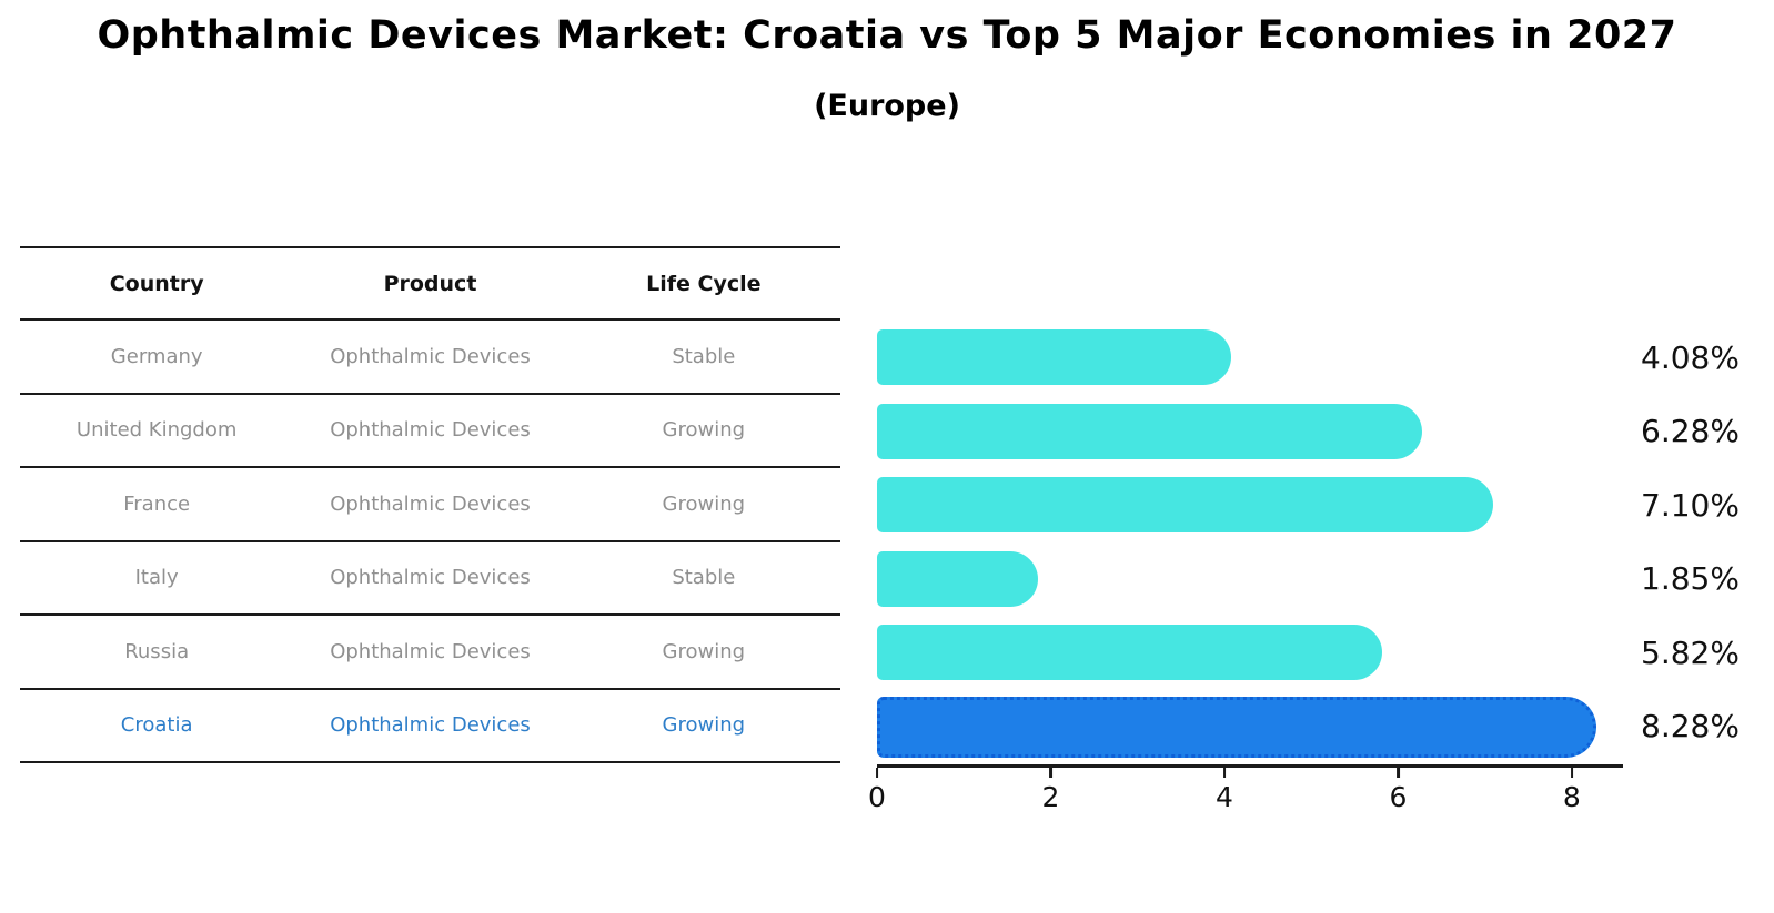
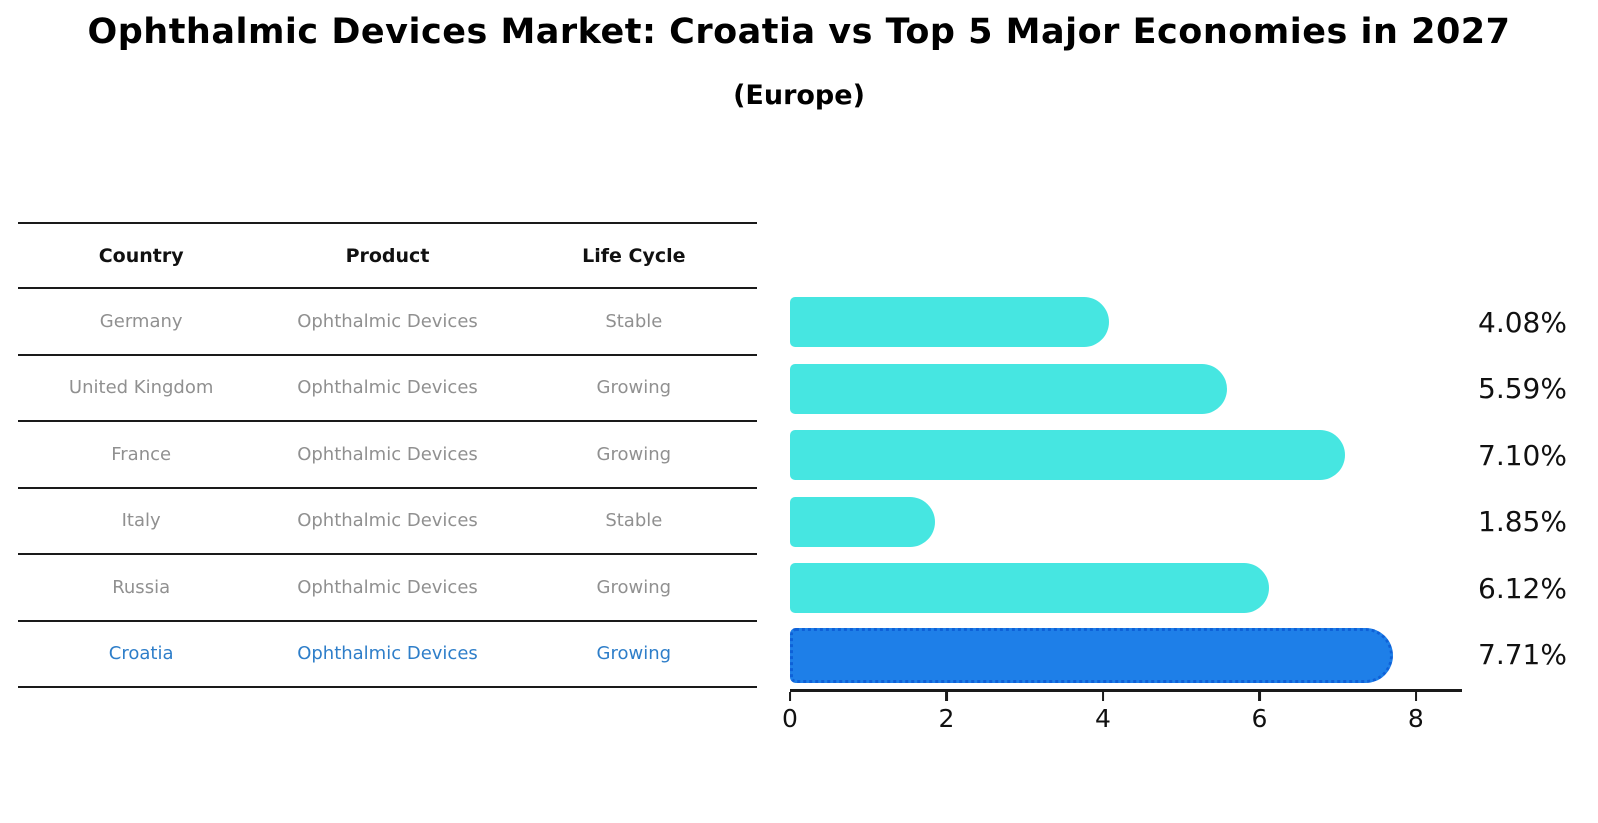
United Kingdom: 6.28% -> 5.59%
Russia: 5.82% -> 6.12%
Croatia: 8.28% -> 7.71%
